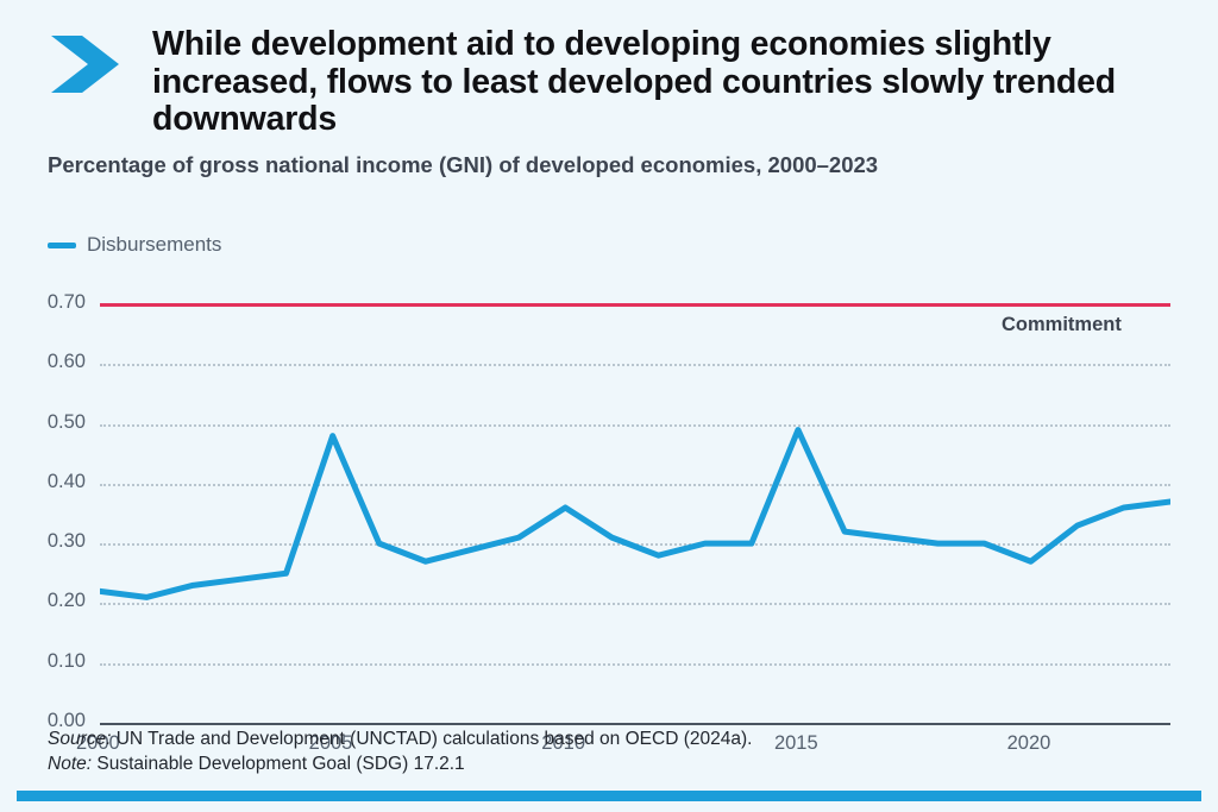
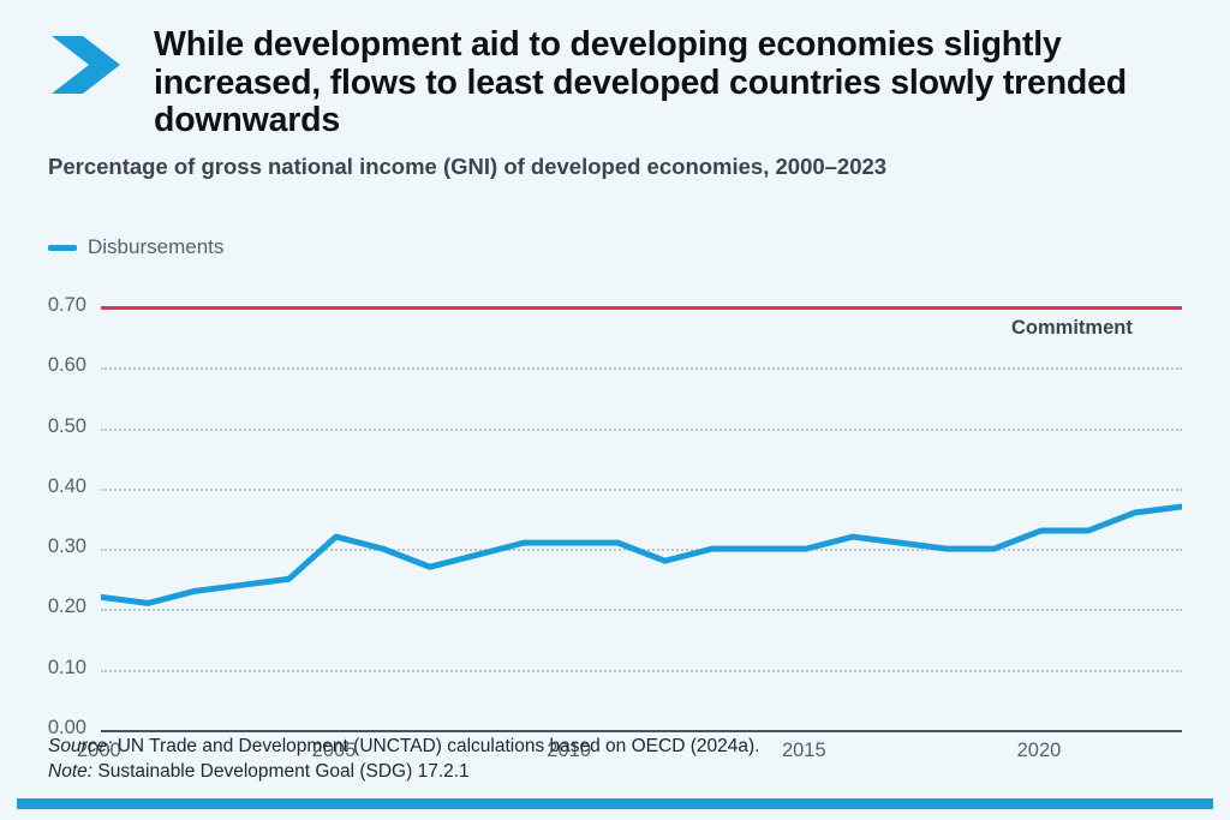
2005: 0.48 -> 0.32
2010: 0.36 -> 0.31
2015: 0.49 -> 0.30
2020: 0.27 -> 0.33
